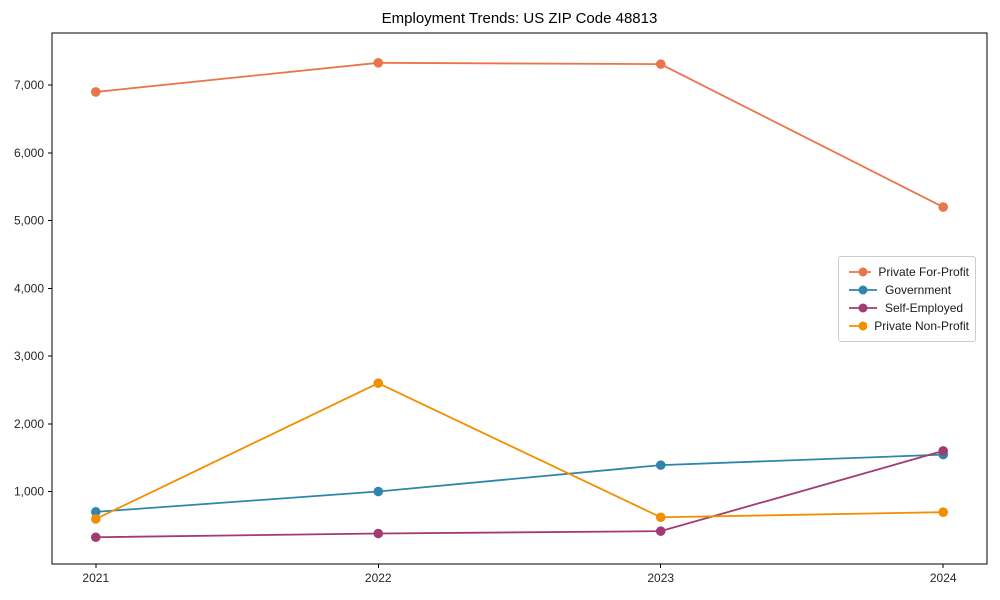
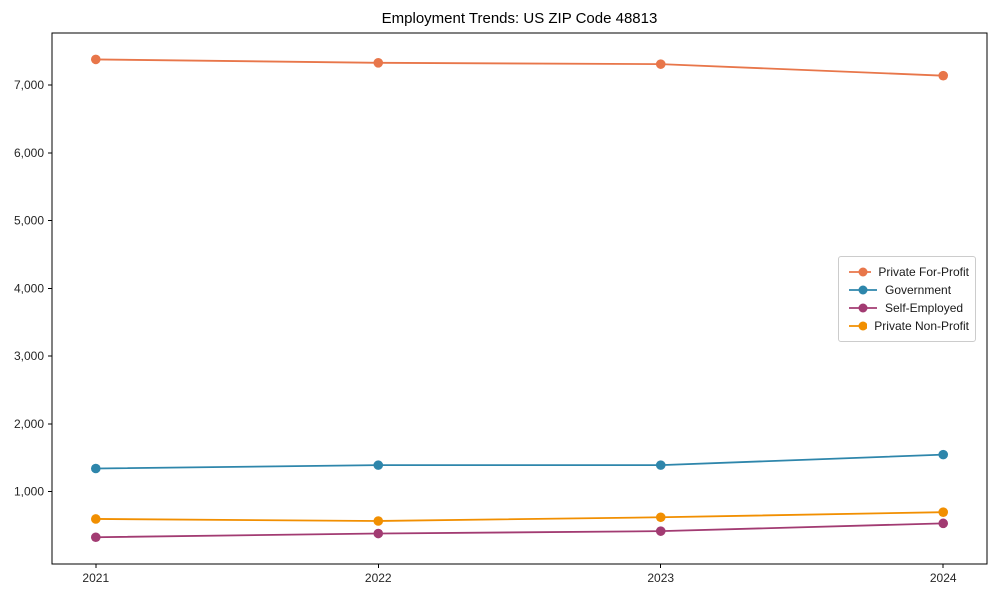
Private For-Profit/2021: 6900 -> 7400
Government/2021: 700 -> 1300
Government/2022: 1000 -> 1400
Private Non-Profit/2022: 2600 -> 600
Private For-Profit/2024: 5200 -> 7100
Self-Employed/2024: 1600 -> 500
